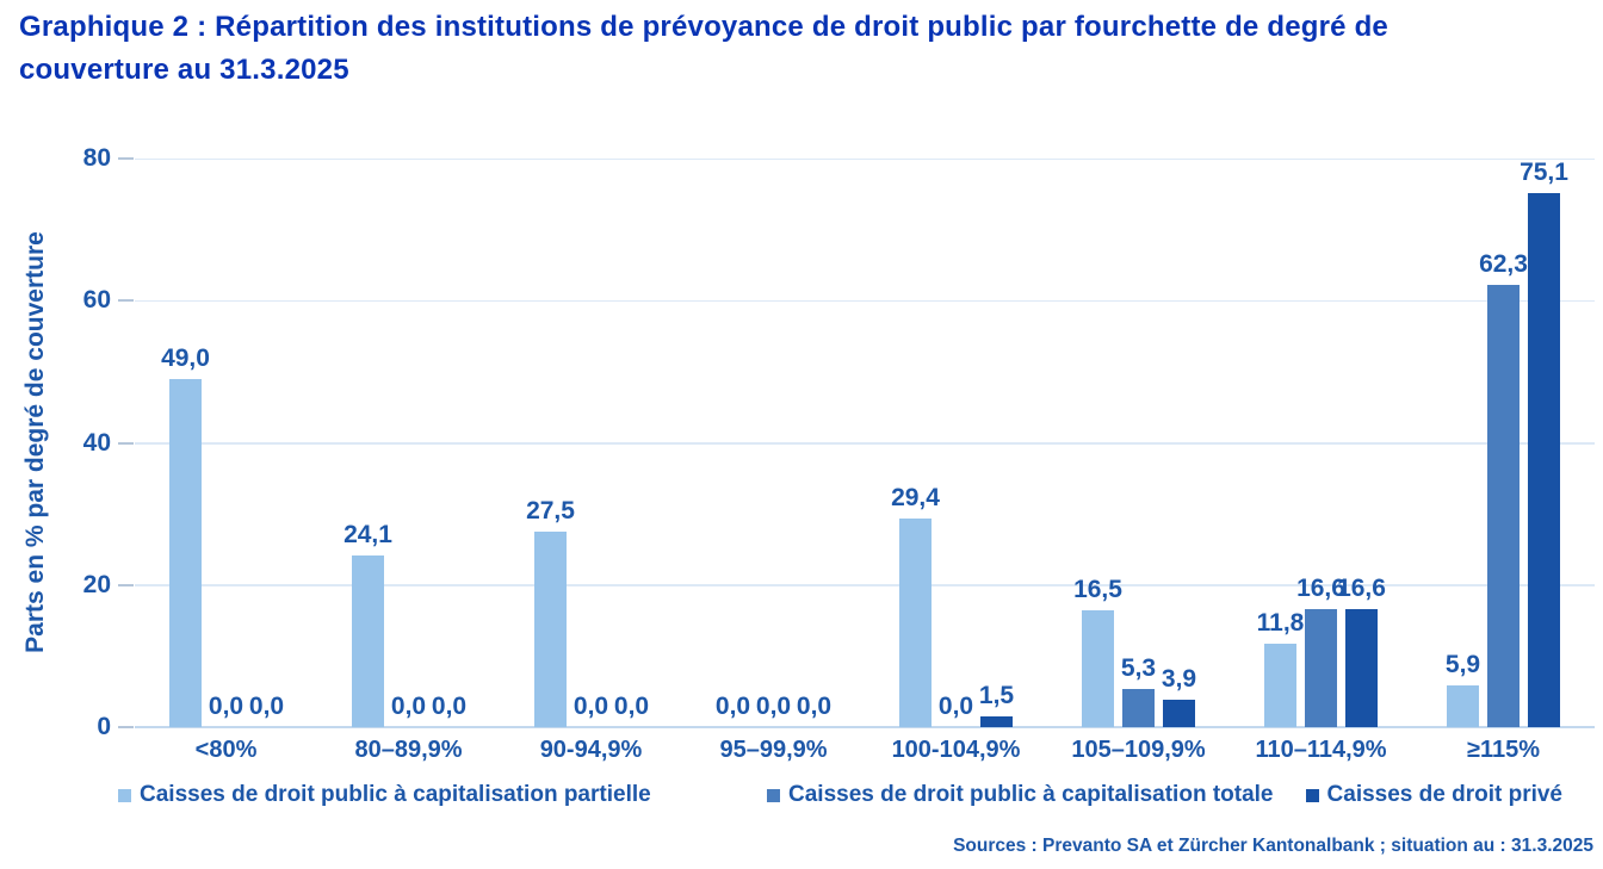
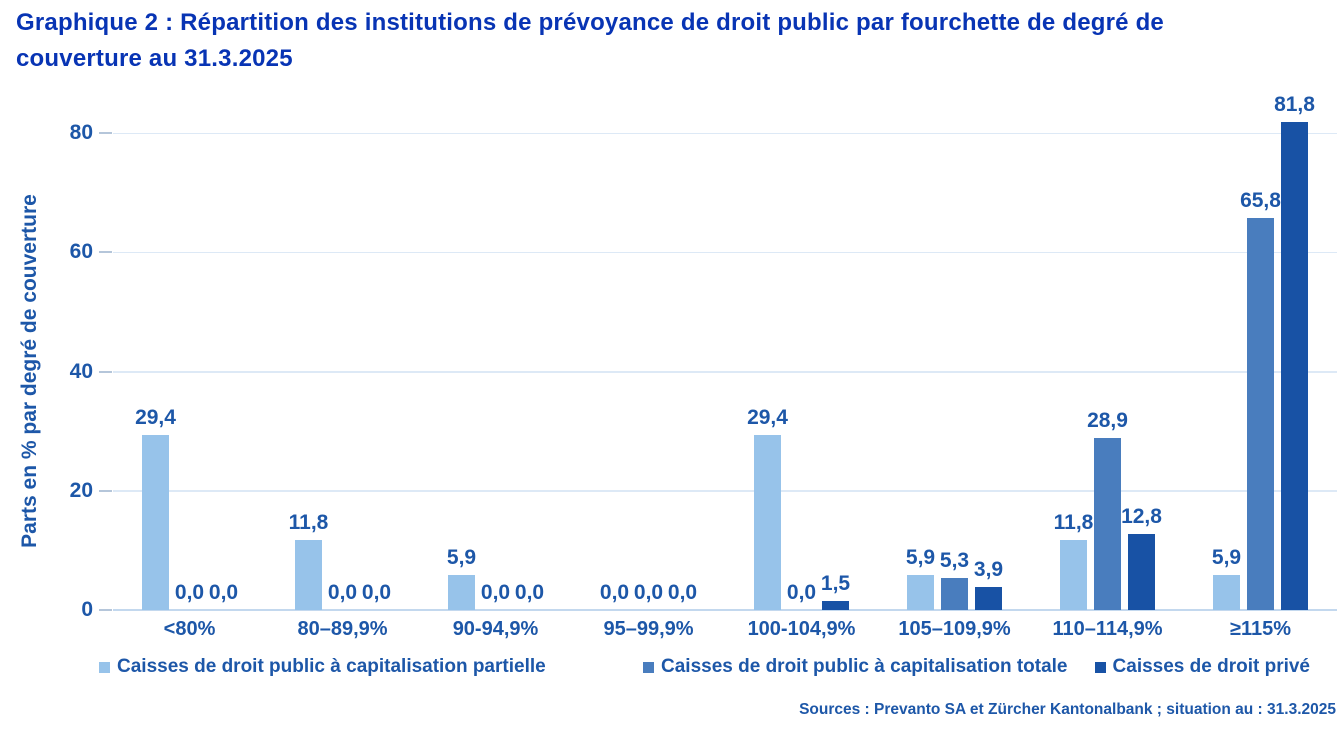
Caisses de droit public à capitalisation partielle/<80%: 49,0 -> 29,4
Caisses de droit public à capitalisation partielle/80–89,9%: 24,1 -> 11,8
Caisses de droit public à capitalisation partielle/90-94,9%: 27,5 -> 5,9
Caisses de droit public à capitalisation partielle/105–109,9%: 16,5 -> 5,9
Caisses de droit public à capitalisation totale/110–114,9%: 16,6 -> 28,9
Caisses de droit privé/110–114,9%: 16,6 -> 12,8
Caisses de droit public à capitalisation totale/≥115%: 62,3 -> 65,8
Caisses de droit privé/≥115%: 75,1 -> 81,8
